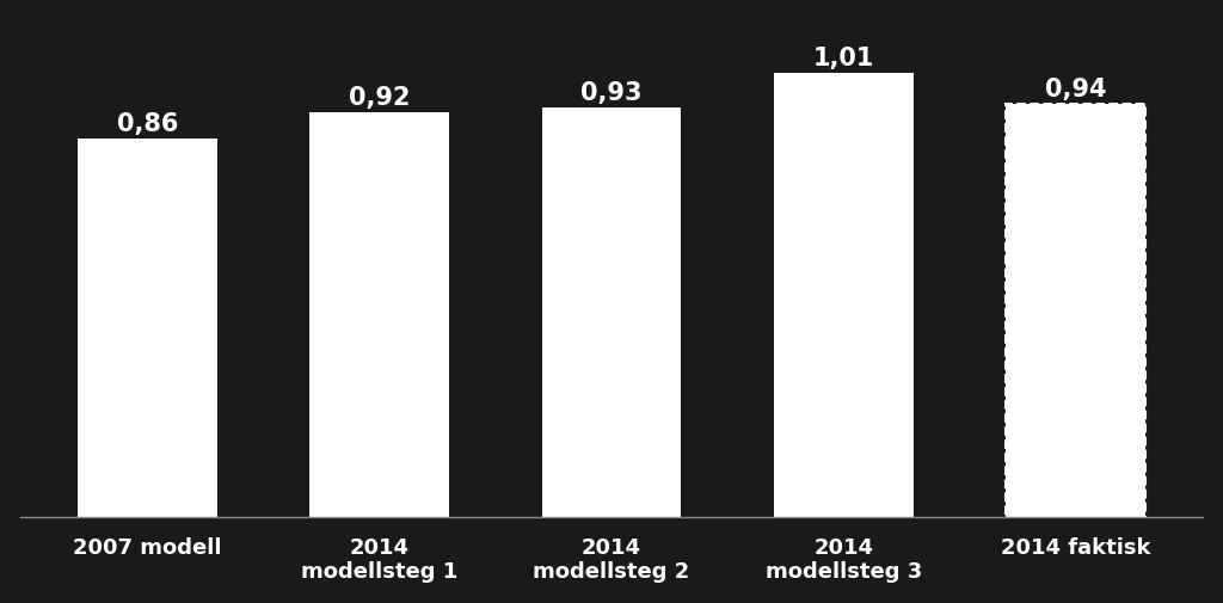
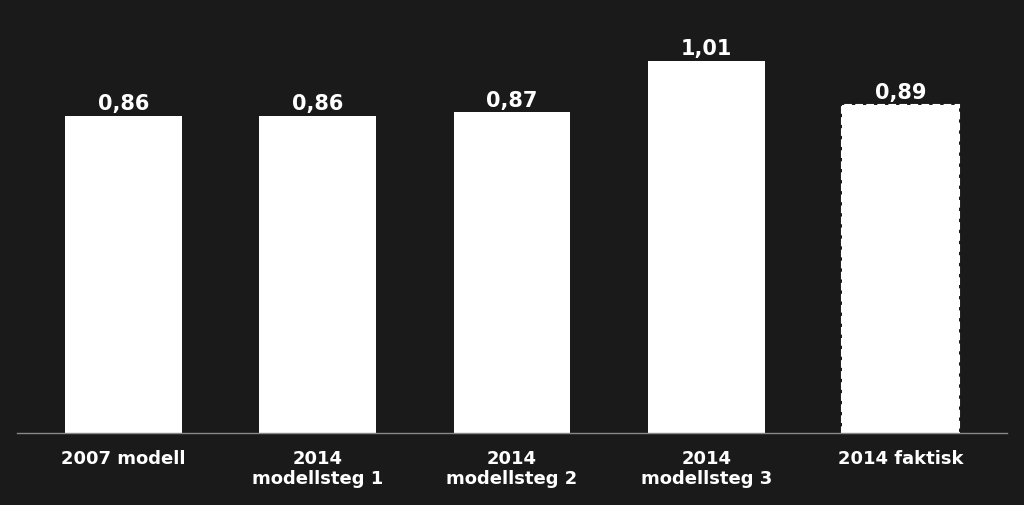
2014 modellsteg 1: 0,92 -> 0,86
2014 modellsteg 2: 0,93 -> 0,87
2014 faktisk: 0,94 -> 0,89
